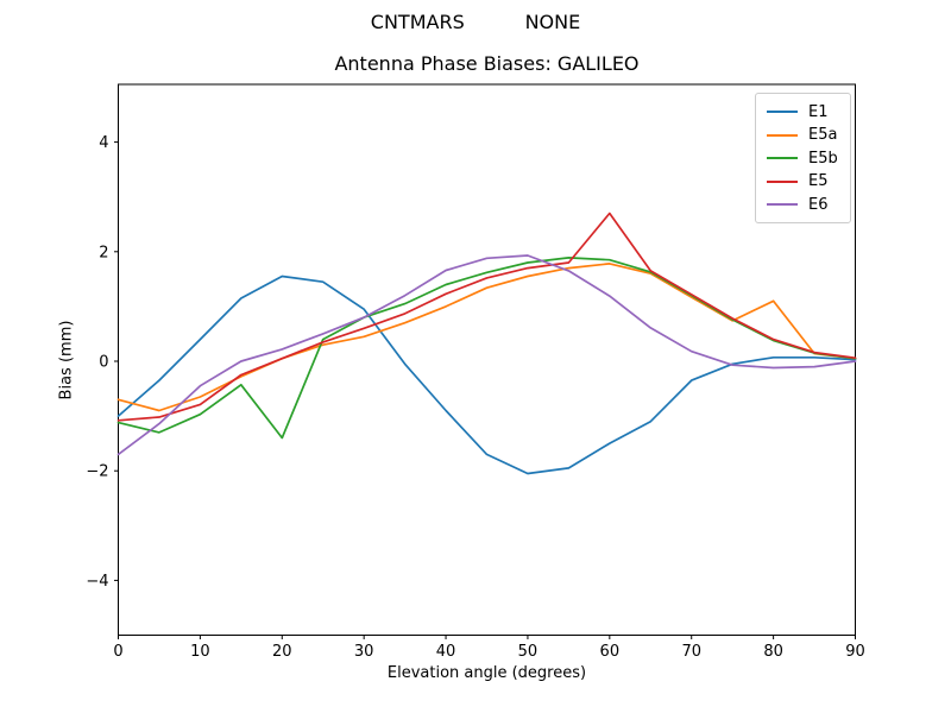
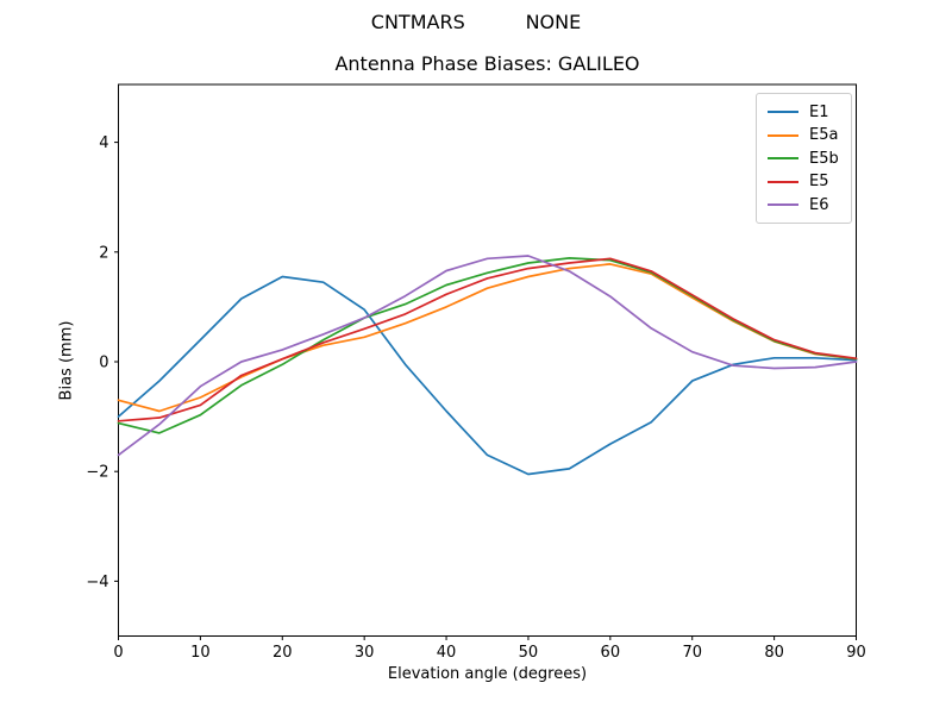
E5b/20: -1.4 -> -0.1
E5/60: 2.7 -> 1.9
E5a/80: 1.1 -> 0.4
